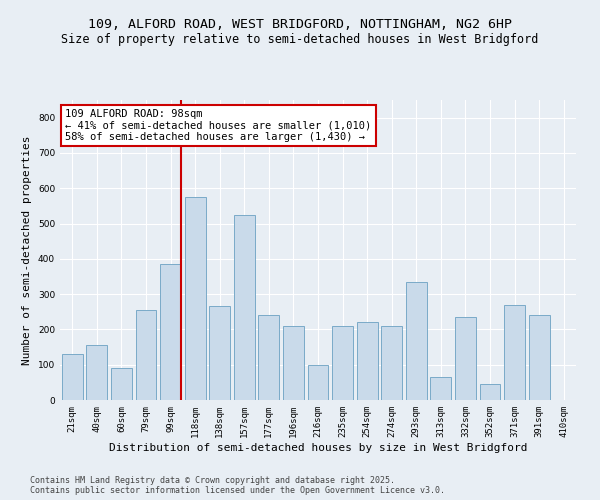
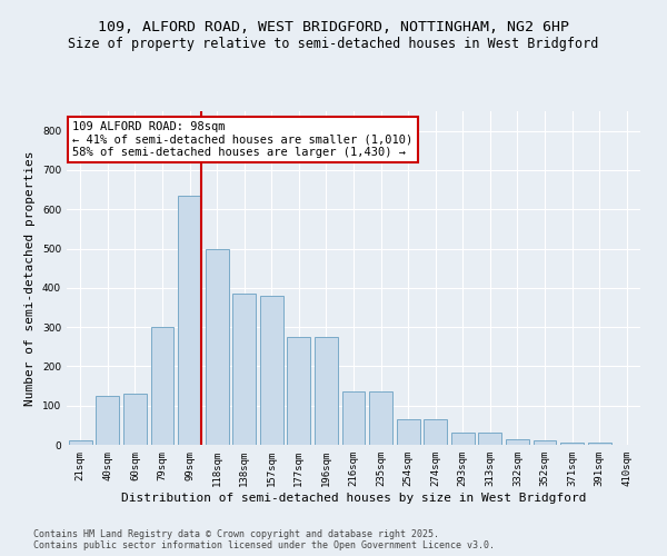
21sqm: 130 -> 10
40sqm: 155 -> 125
60sqm: 90 -> 130
79sqm: 255 -> 300
99sqm: 385 -> 635
118sqm: 575 -> 500
138sqm: 265 -> 385
157sqm: 525 -> 380
177sqm: 240 -> 275
196sqm: 210 -> 275
216sqm: 100 -> 135
235sqm: 210 -> 135
254sqm: 220 -> 65
274sqm: 210 -> 65
293sqm: 335 -> 30
313sqm: 65 -> 30
332sqm: 235 -> 15
352sqm: 45 -> 10
371sqm: 270 -> 5
391sqm: 240 -> 5
